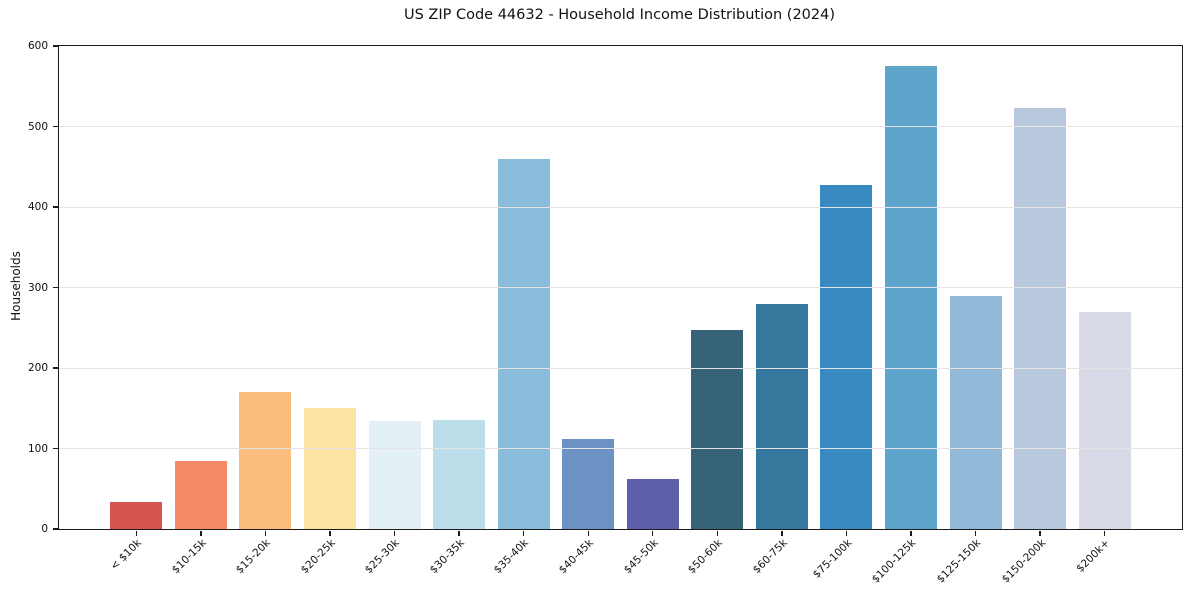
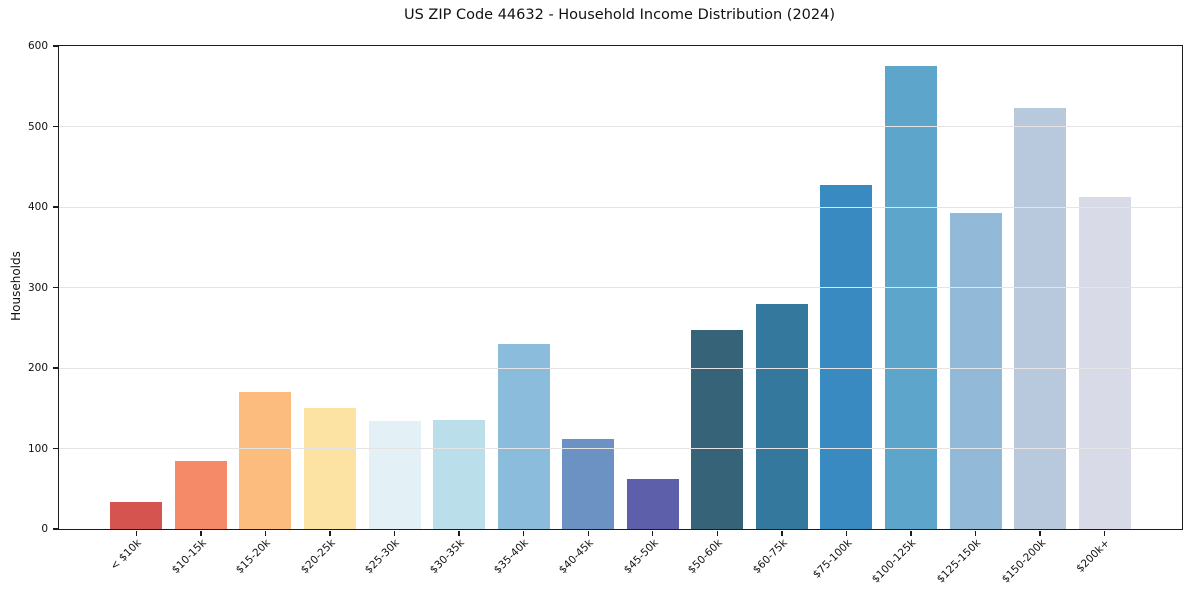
$35-40k: 460 -> 230
$125-150k: 290 -> 390
$200k+: 270 -> 410
